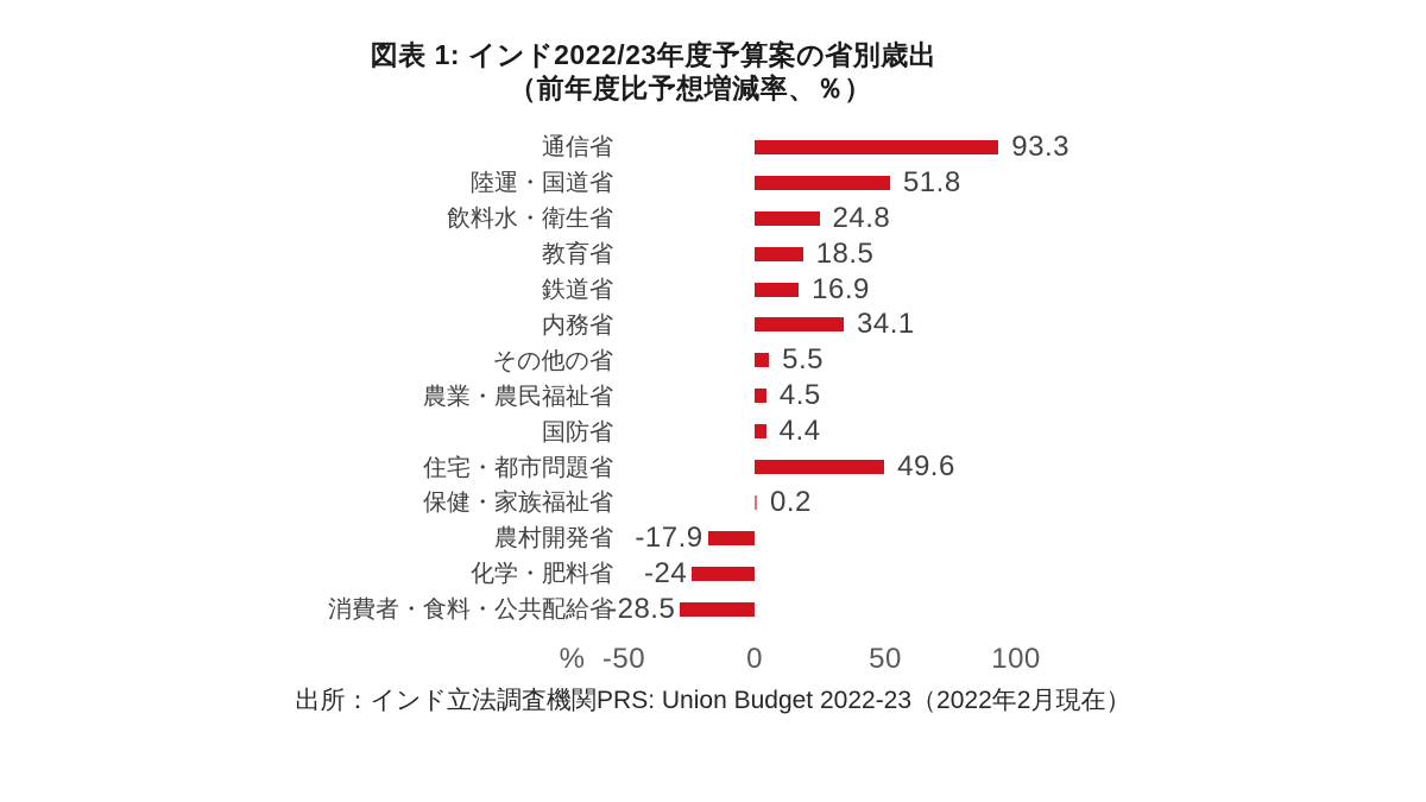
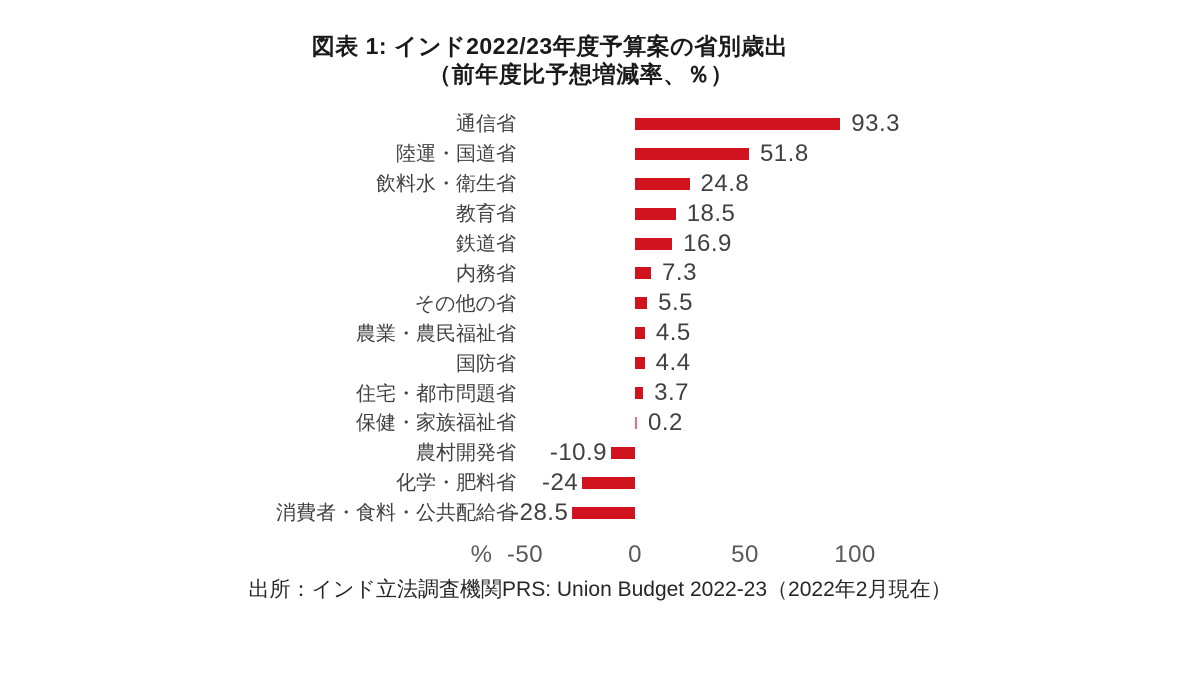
内務省: 34.1 -> 7.3
住宅・都市問題省: 49.6 -> 3.7
農村開発省: -17.9 -> -10.9
